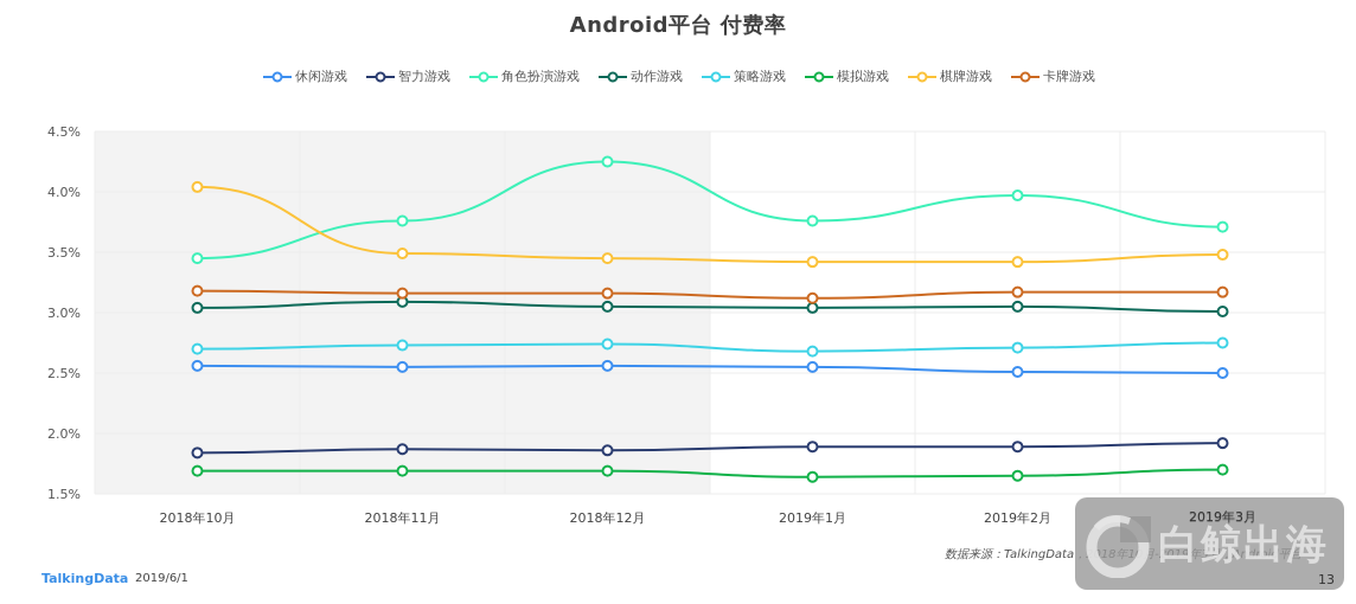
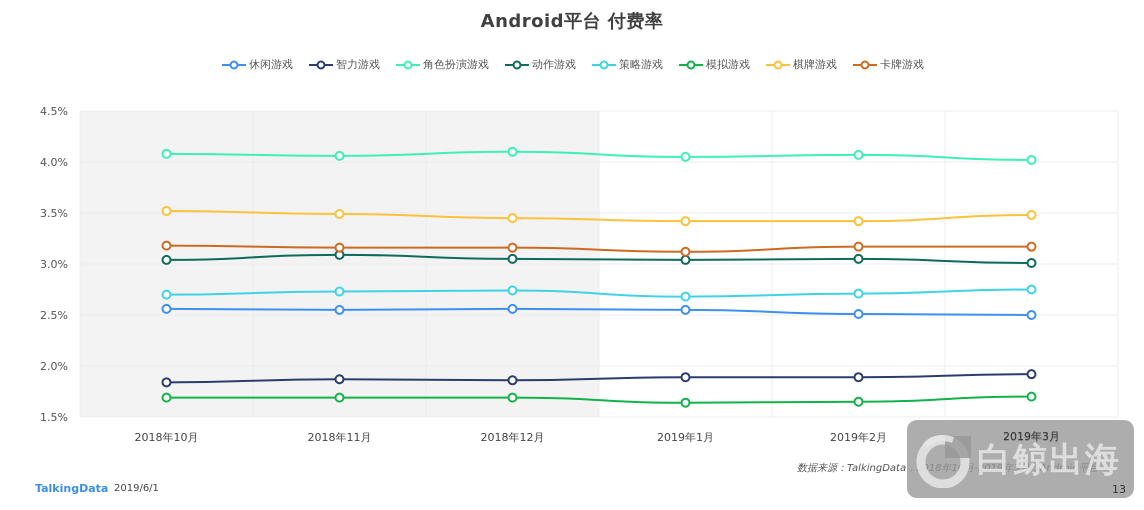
角色扮演游戏/2018年10月: 3.45% -> 4.08%
棋牌游戏/2018年10月: 4.04% -> 3.52%
角色扮演游戏/2018年11月: 3.76% -> 4.06%
角色扮演游戏/2018年12月: 4.25% -> 4.10%
角色扮演游戏/2019年1月: 3.76% -> 4.05%
角色扮演游戏/2019年2月: 3.97% -> 4.07%
角色扮演游戏/2019年3月: 3.71% -> 4.02%
